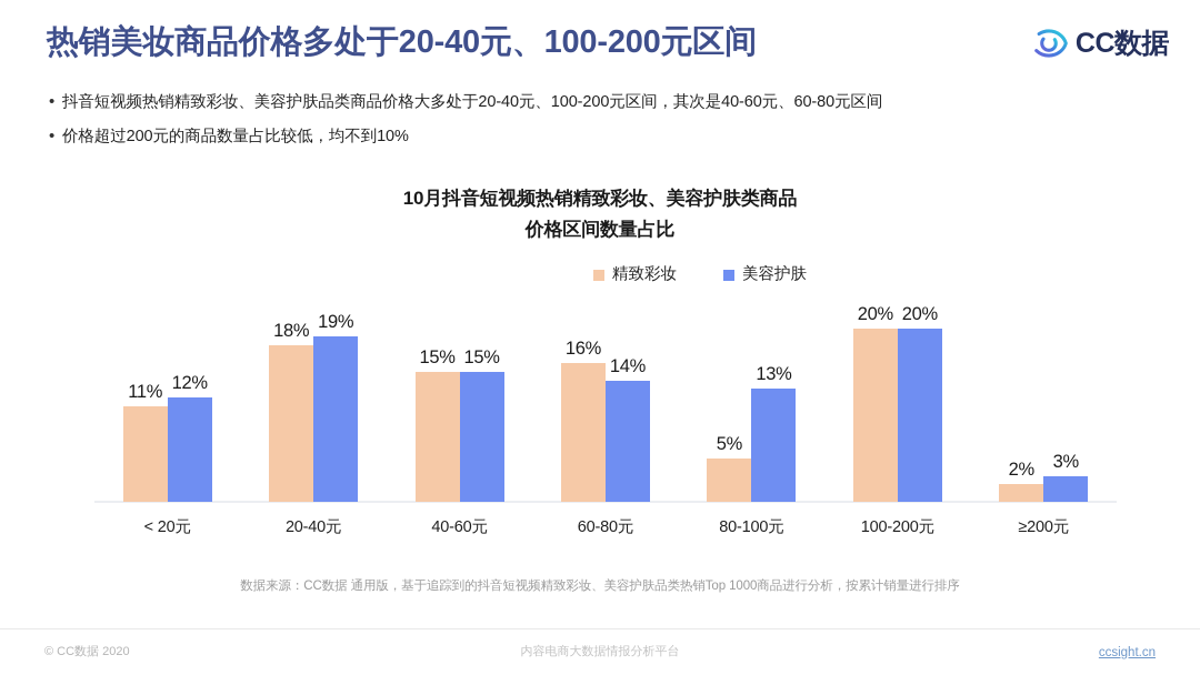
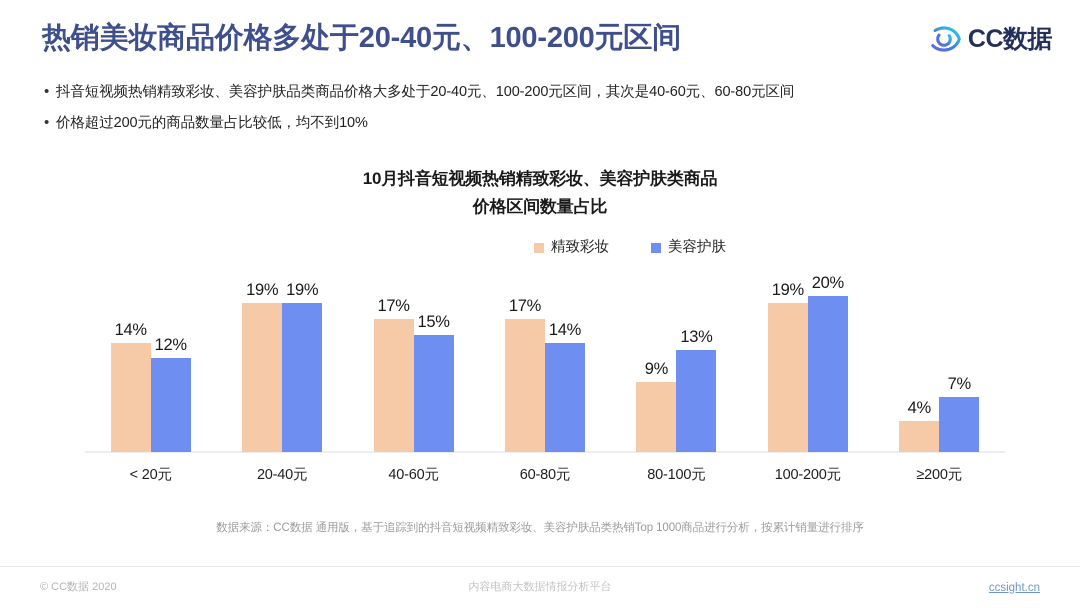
精致彩妆/< 20元: 11% -> 14%
精致彩妆/20-40元: 18% -> 19%
精致彩妆/40-60元: 15% -> 17%
精致彩妆/60-80元: 16% -> 17%
精致彩妆/80-100元: 5% -> 9%
精致彩妆/100-200元: 20% -> 19%
精致彩妆/≥200元: 2% -> 4%
美容护肤/≥200元: 3% -> 7%
